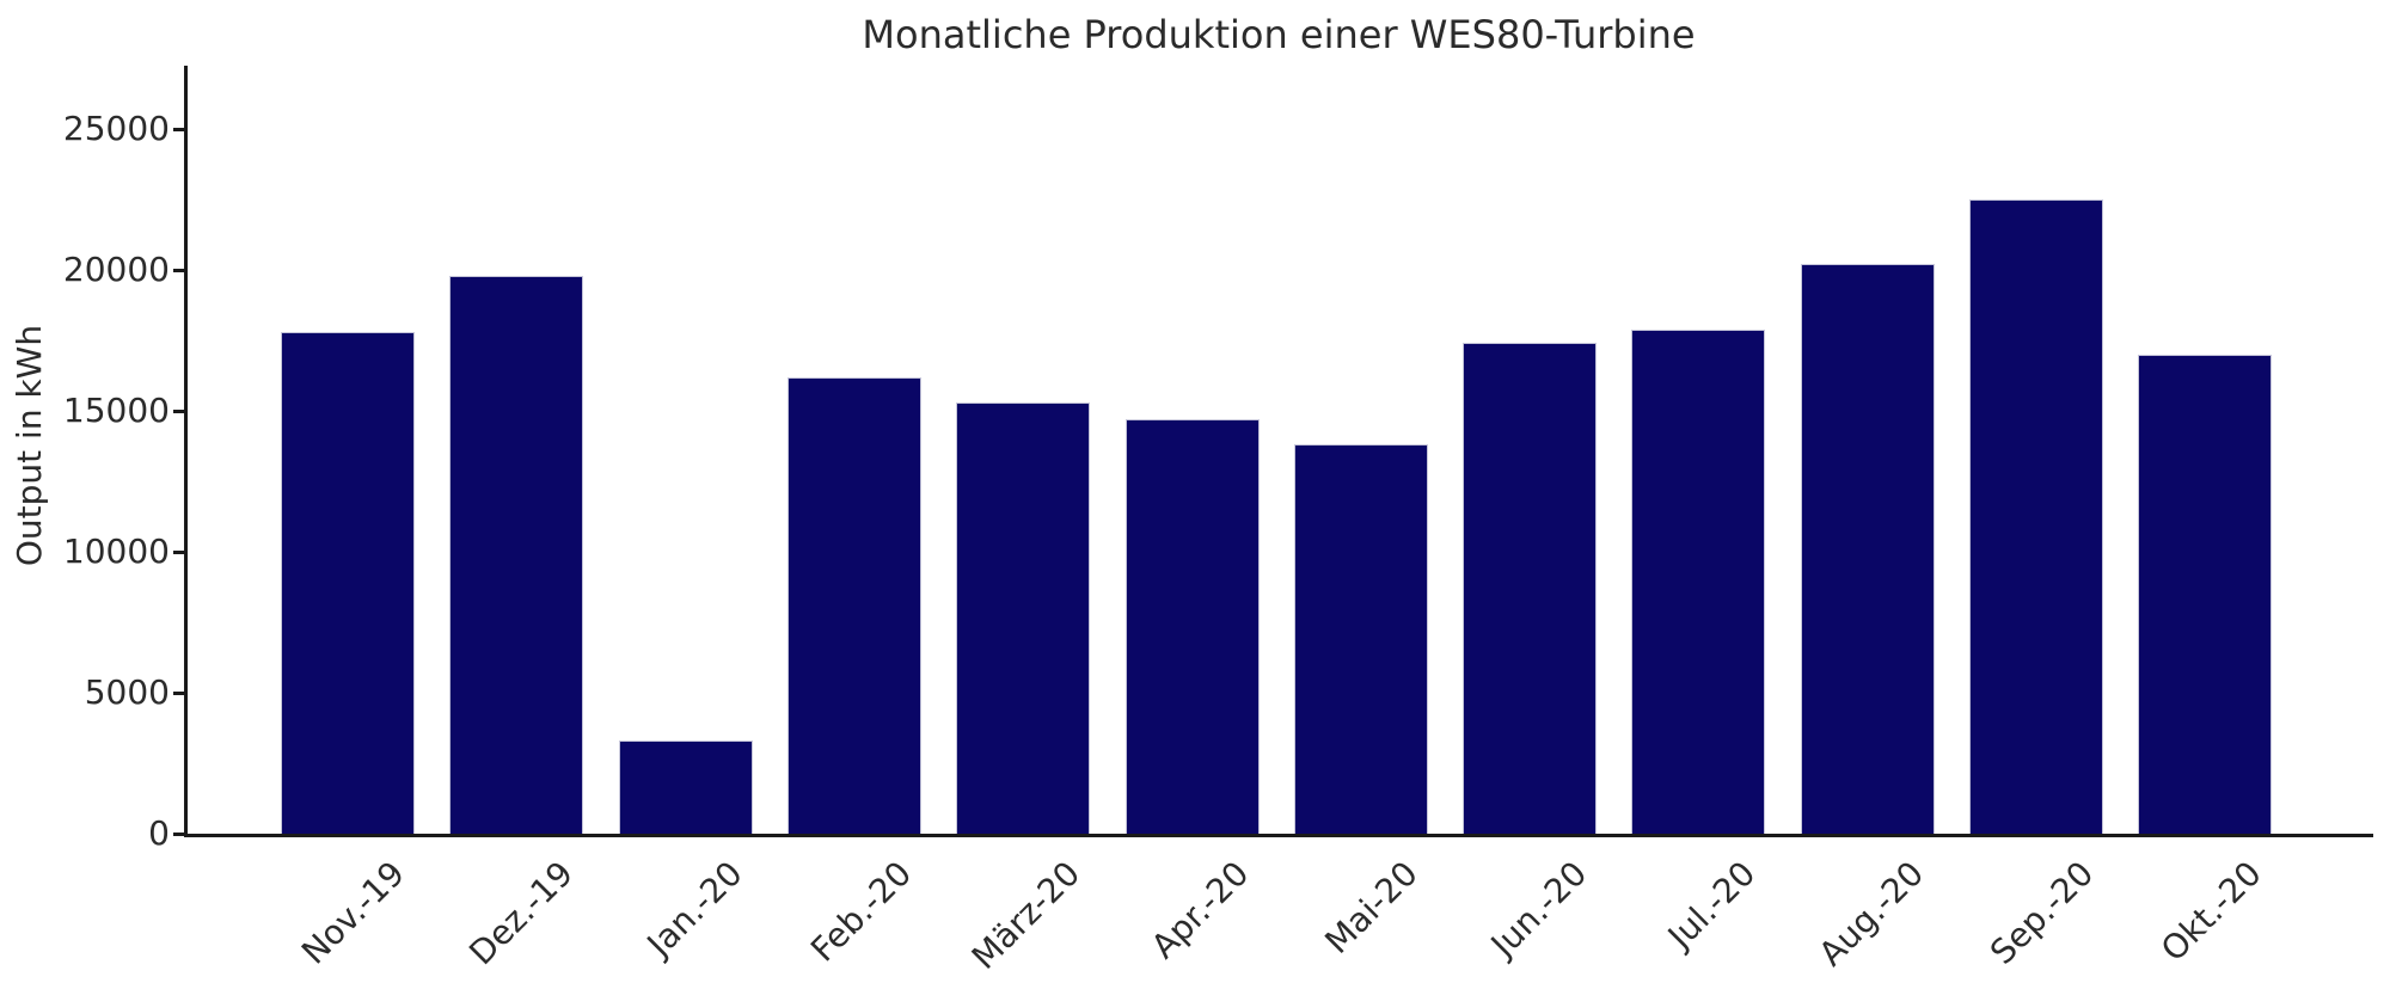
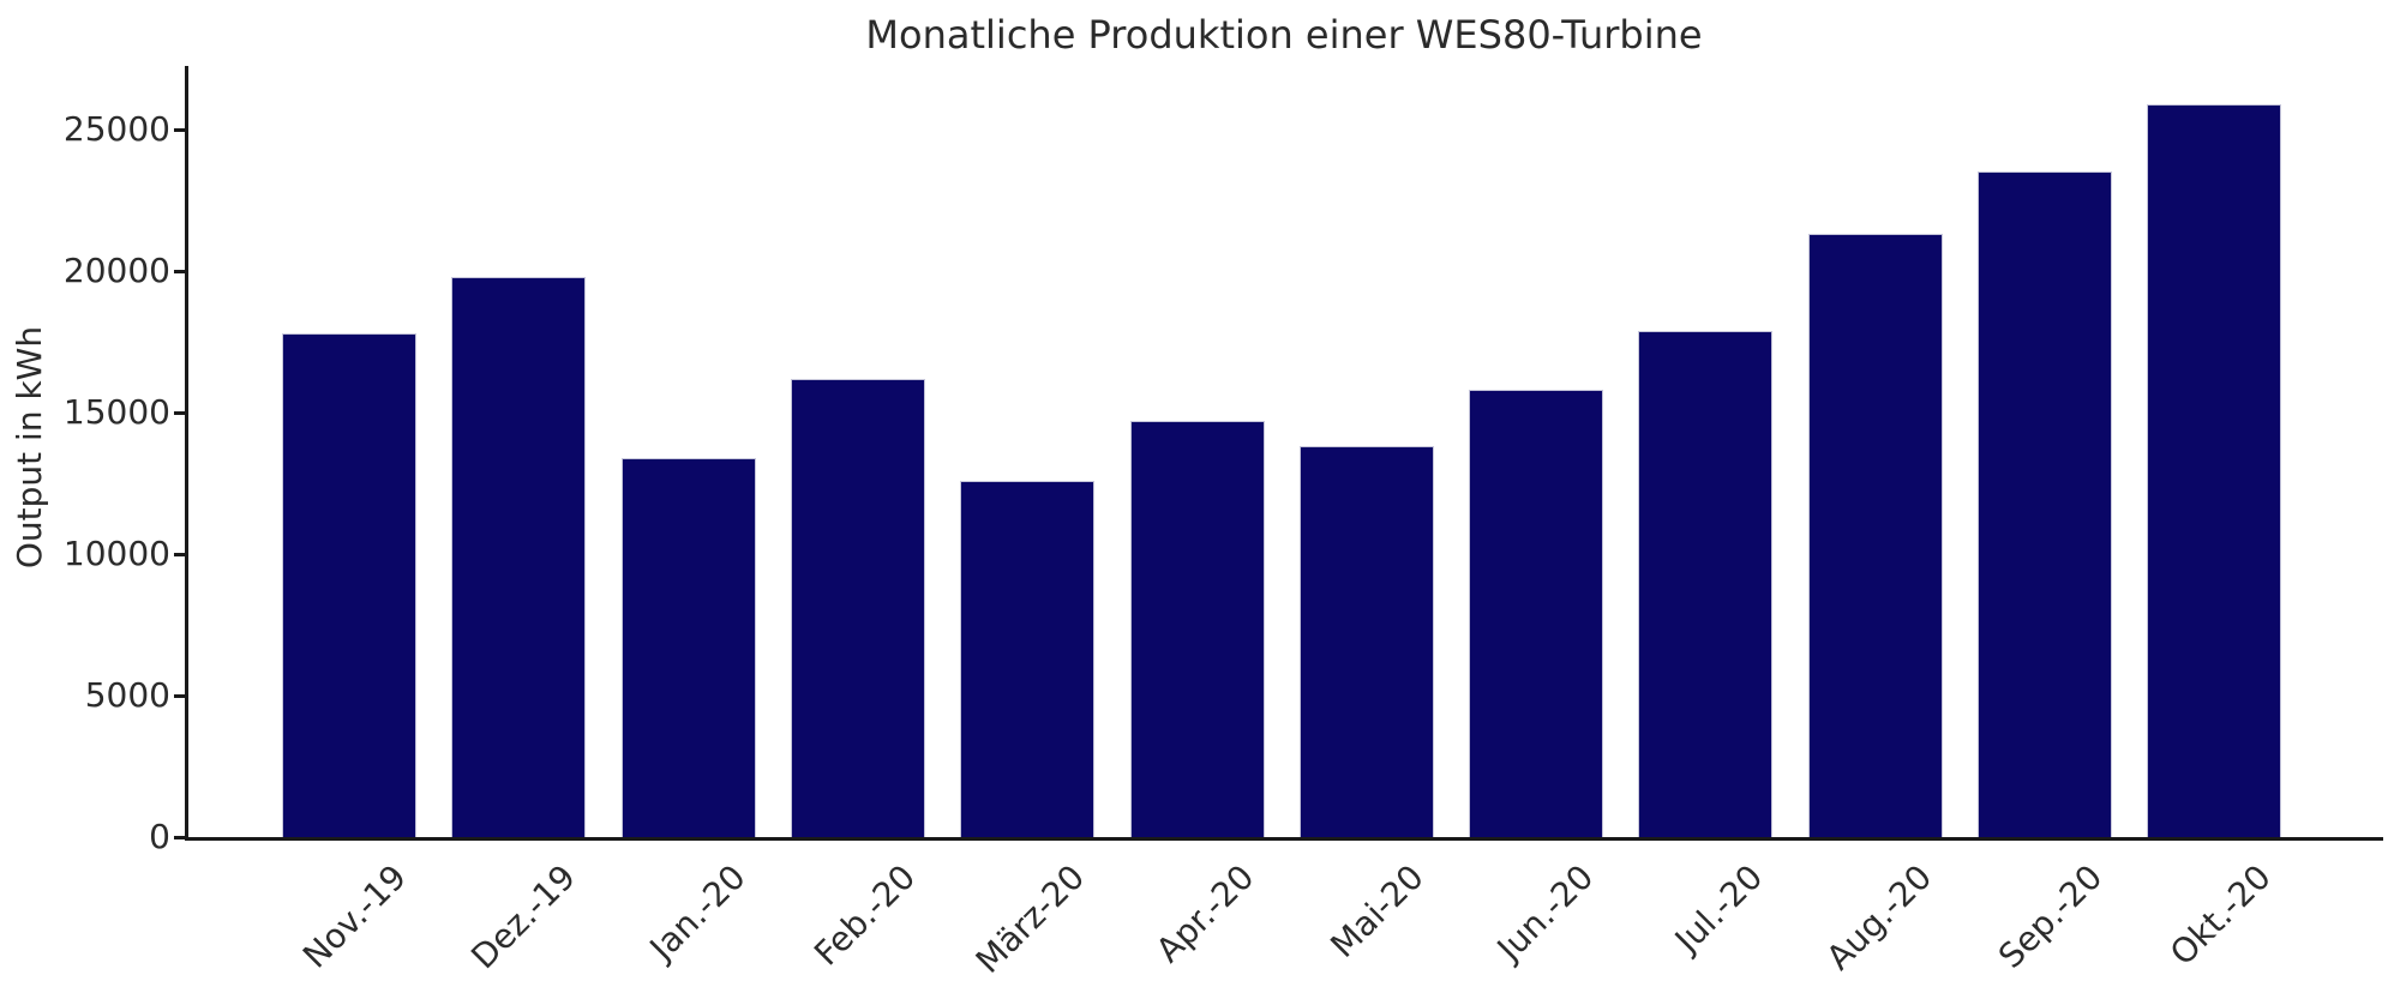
Jan.-20: 3300 -> 13400
März-20: 15300 -> 12600
Jun.-20: 17400 -> 15800
Aug.-20: 20200 -> 21300
Sep.-20: 22500 -> 23500
Okt.-20: 17000 -> 25900
